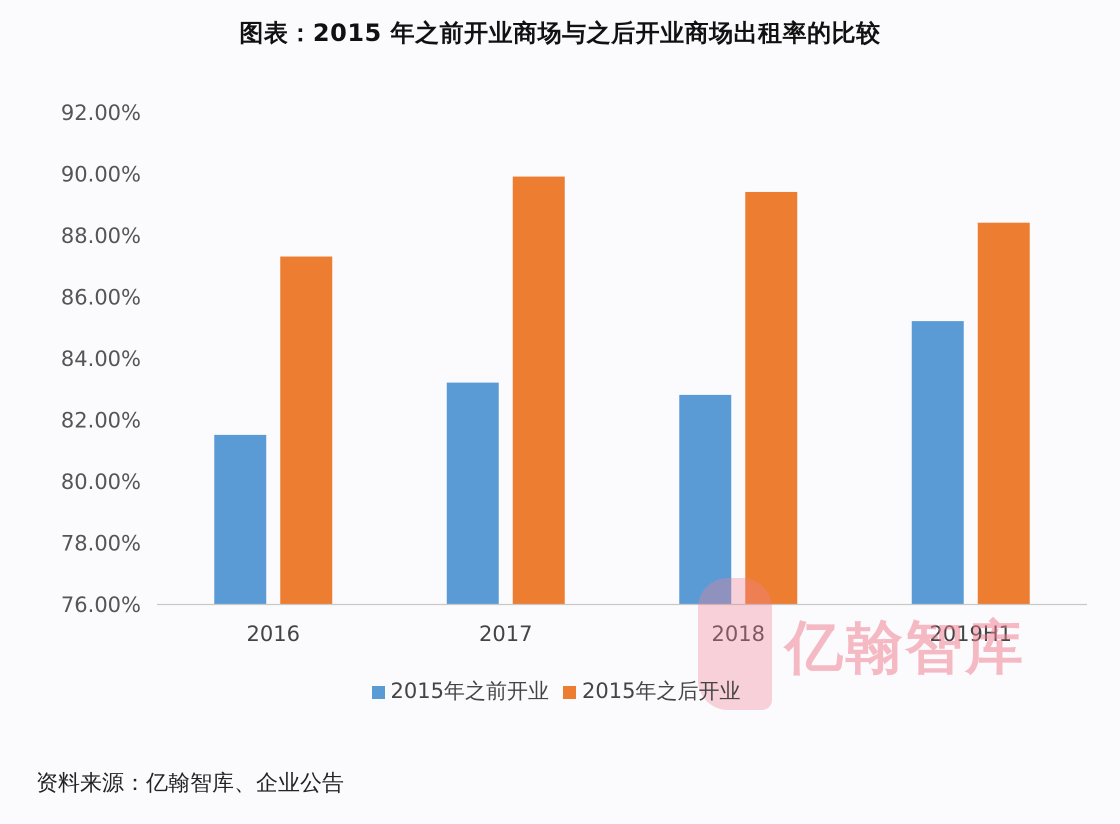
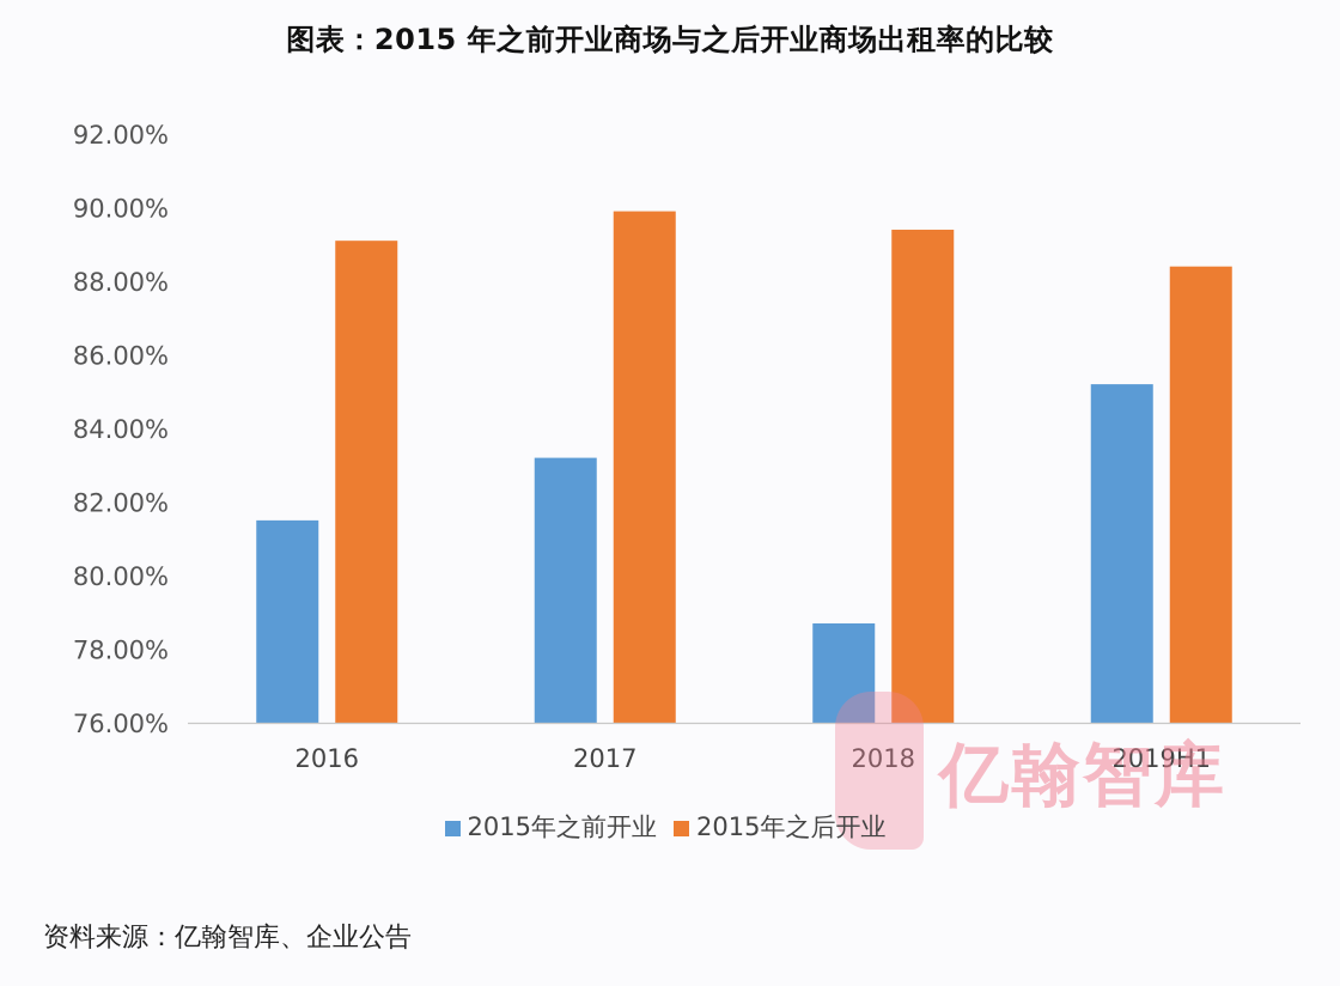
2015年之后开业/2016: 87.3% -> 89.1%
2015年之前开业/2018: 82.8% -> 78.7%
